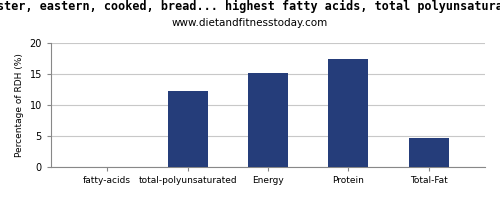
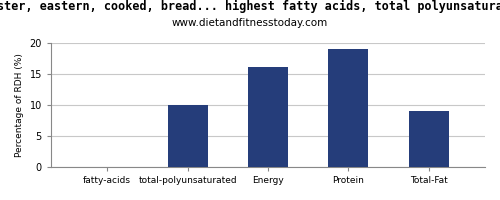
total-polyunsaturated: 12.2 -> 10.0
Energy: 15.2 -> 16.1
Protein: 17.4 -> 19.1
Total-Fat: 4.6 -> 9.1
